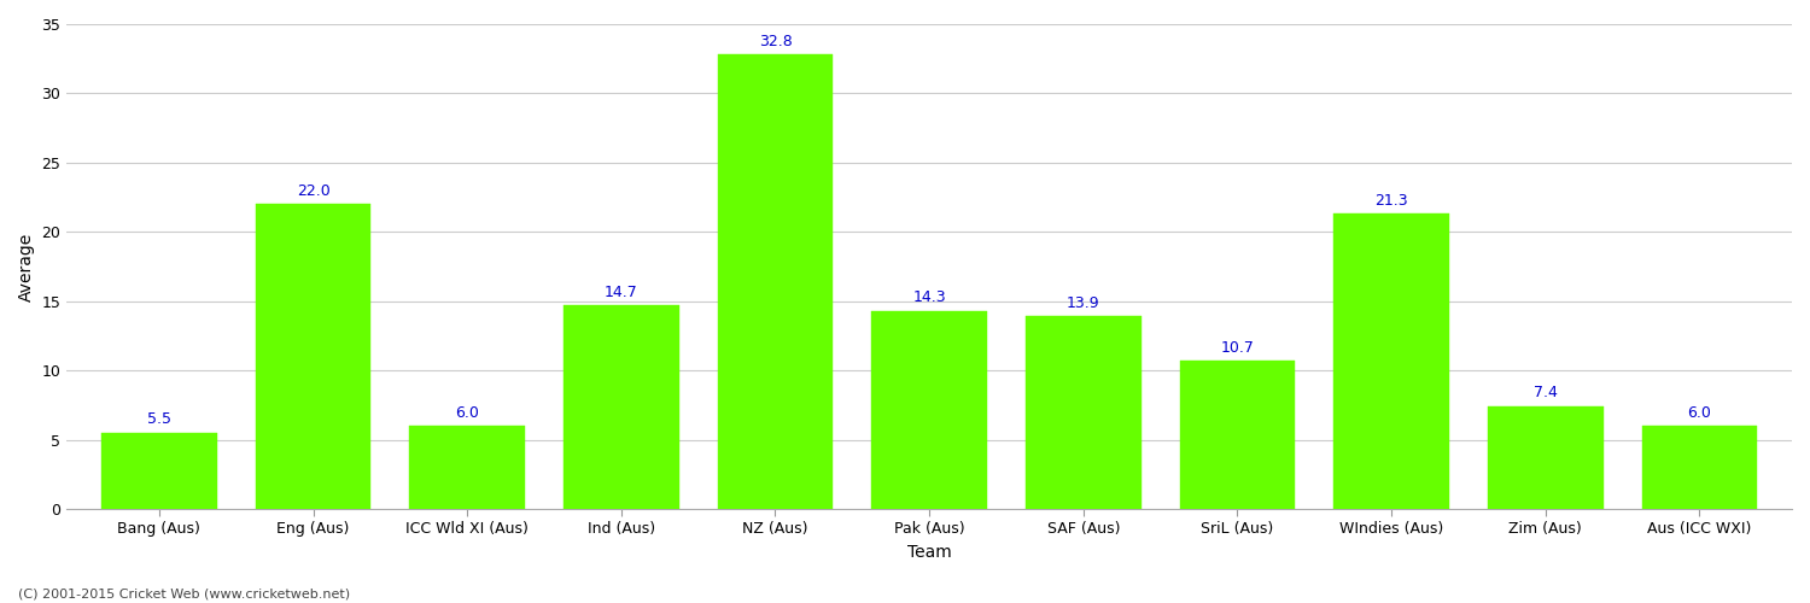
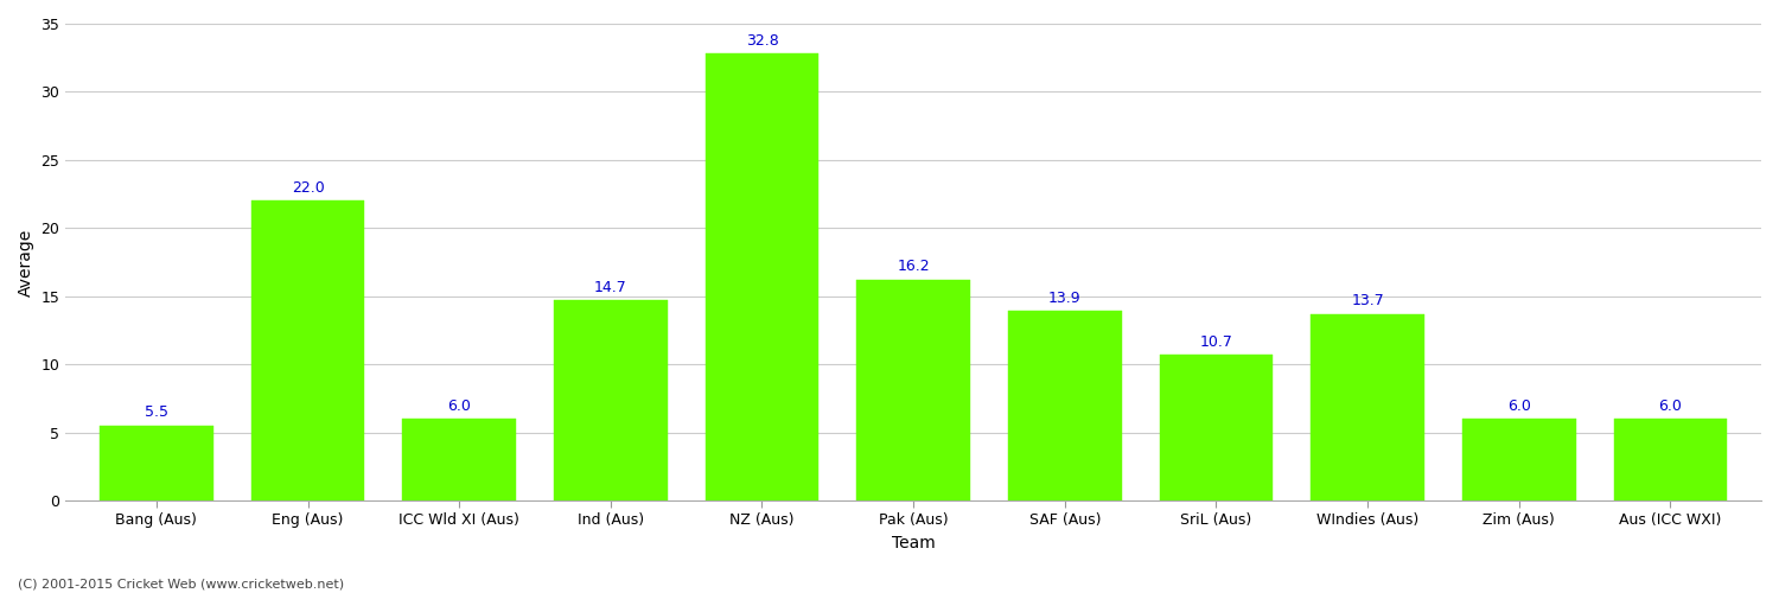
Pak (Aus): 14.3 -> 16.2
WIndies (Aus): 21.3 -> 13.7
Zim (Aus): 7.4 -> 6.0
